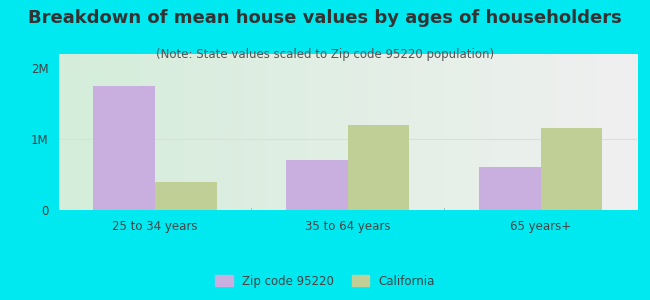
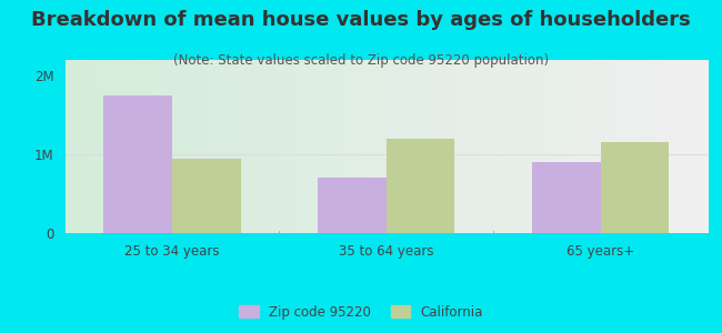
California/25 to 34 years: 0.40M -> 0.95M
Zip code 95220/65 years+: 0.60M -> 0.90M
